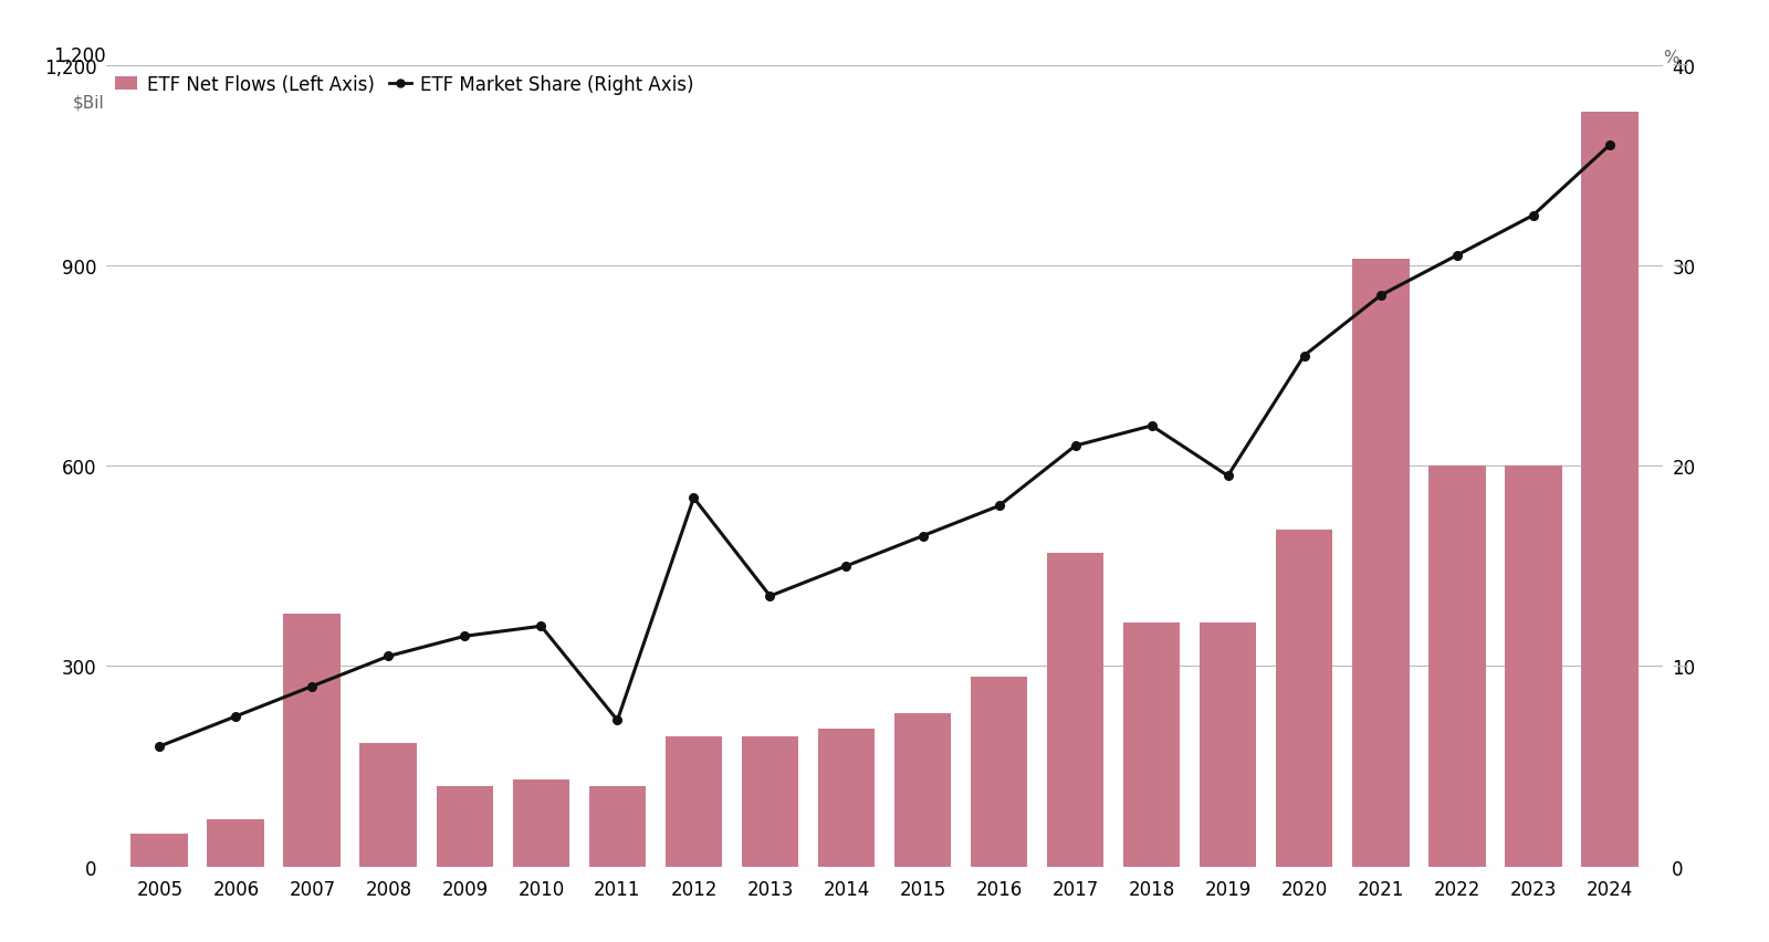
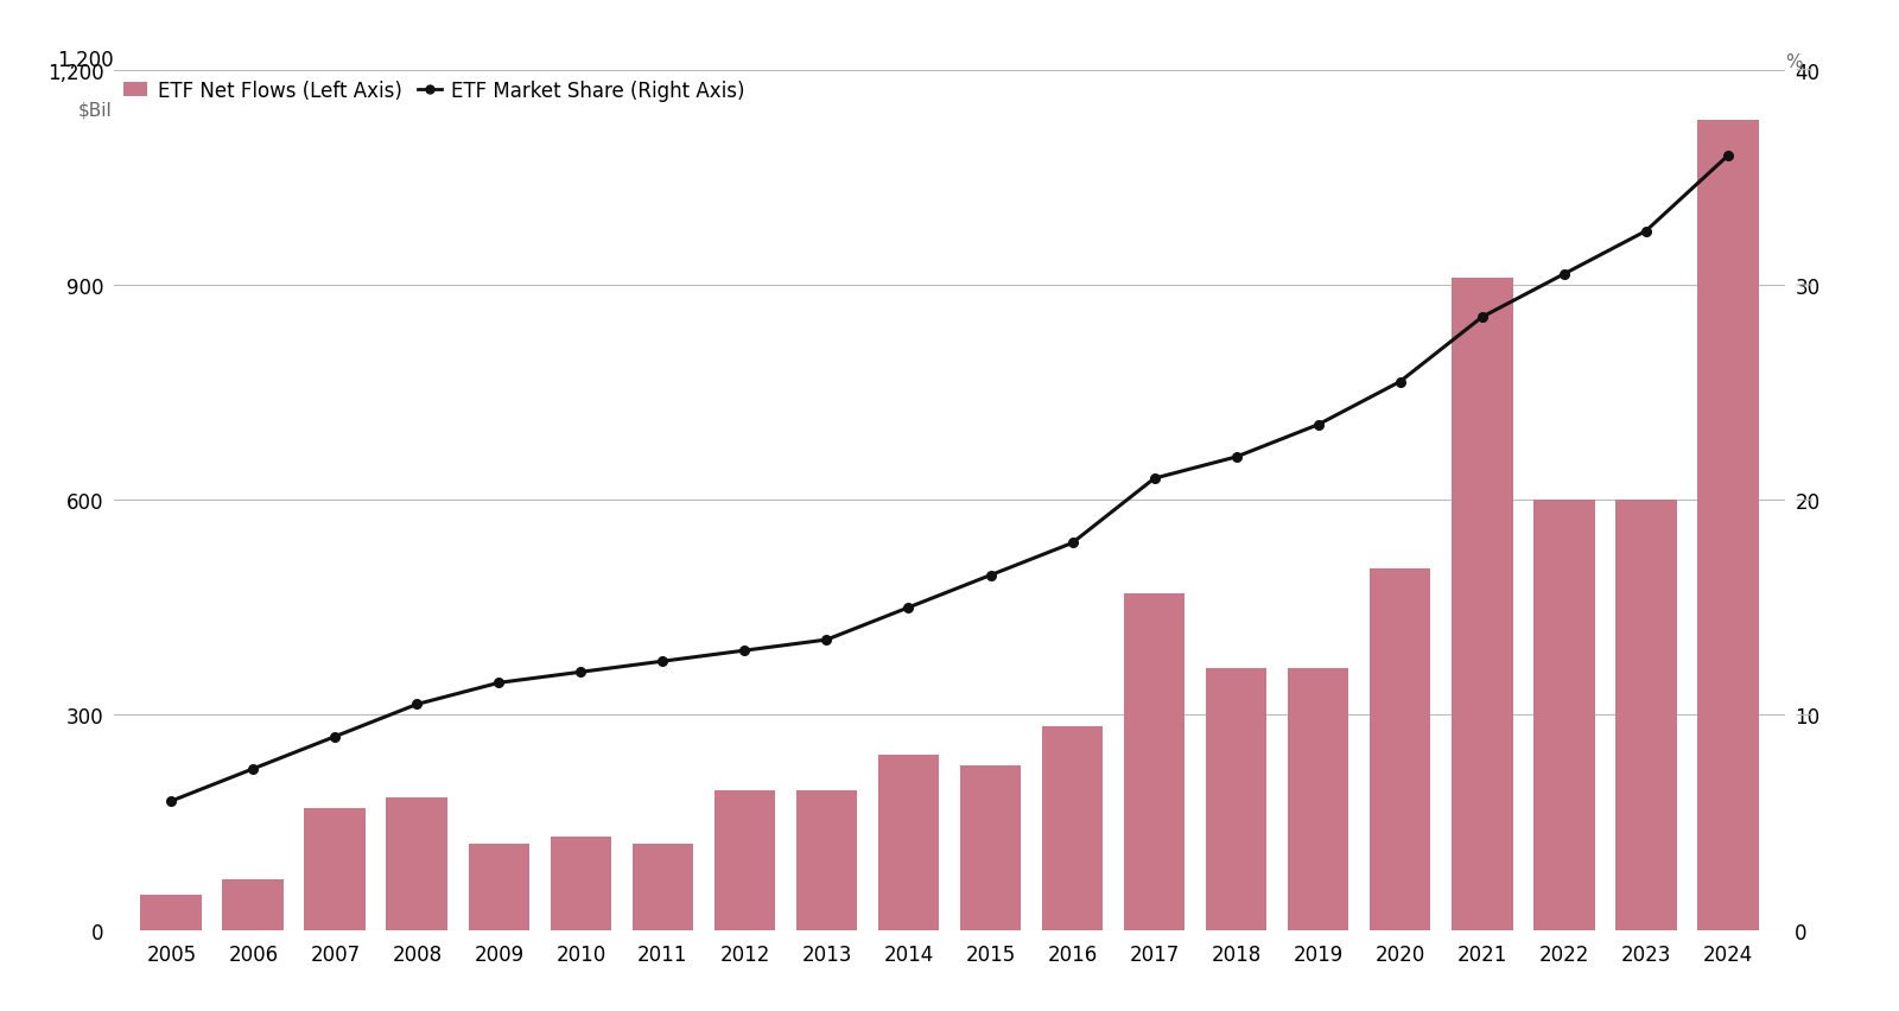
ETF Net Flows (Left Axis)/2007: 378 -> 170
ETF Market Share (Right Axis)/2011: 7.3 -> 12.5
ETF Market Share (Right Axis)/2012: 18.4 -> 13.0
ETF Net Flows (Left Axis)/2014: 206 -> 245
ETF Market Share (Right Axis)/2019: 19.5 -> 23.5
